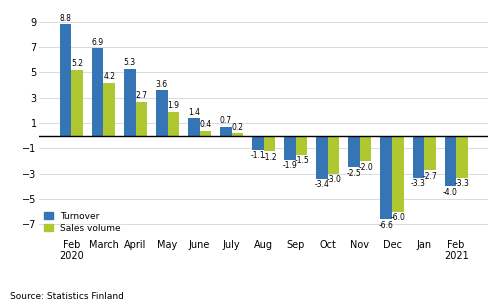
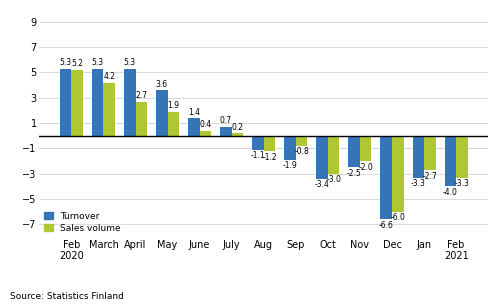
Turnover/Feb 2020: 8.8 -> 5.3
Turnover/March: 6.9 -> 5.3
Sales volume/Sep: -1.5 -> -0.8
